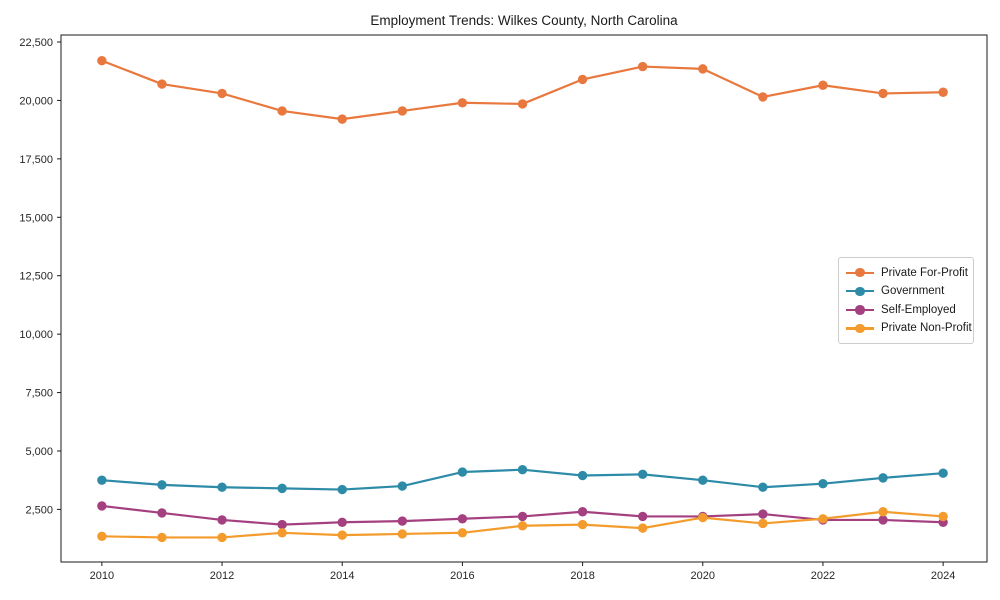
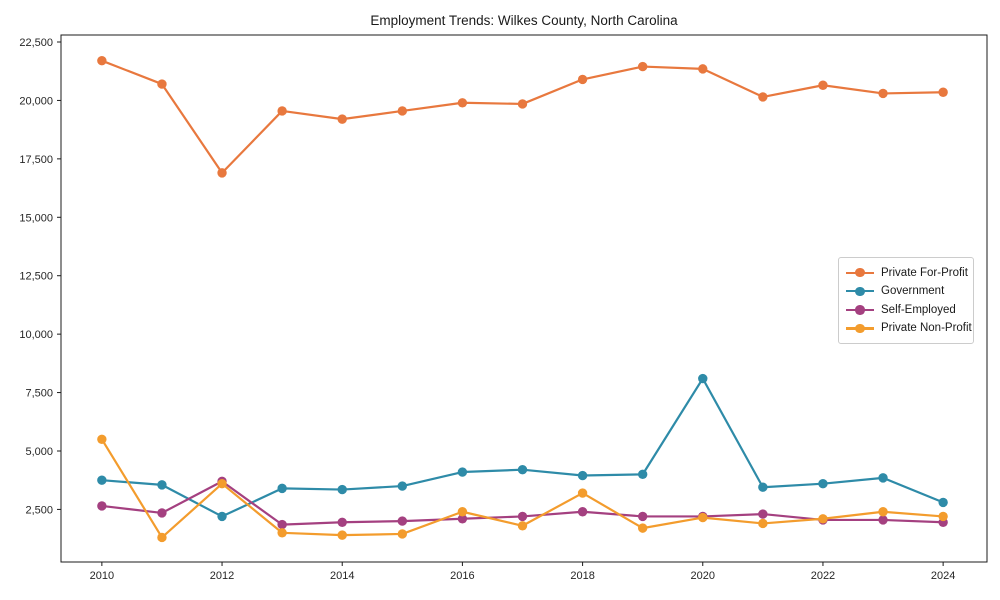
Private Non-Profit/2010: 1400 -> 5500
Private For-Profit/2012: 20300 -> 16900
Government/2012: 3400 -> 2200
Self-Employed/2012: 2000 -> 3700
Private Non-Profit/2012: 1300 -> 3600
Private Non-Profit/2016: 1500 -> 2400
Private Non-Profit/2018: 1800 -> 3200
Government/2020: 3800 -> 8100
Government/2024: 4000 -> 2800
